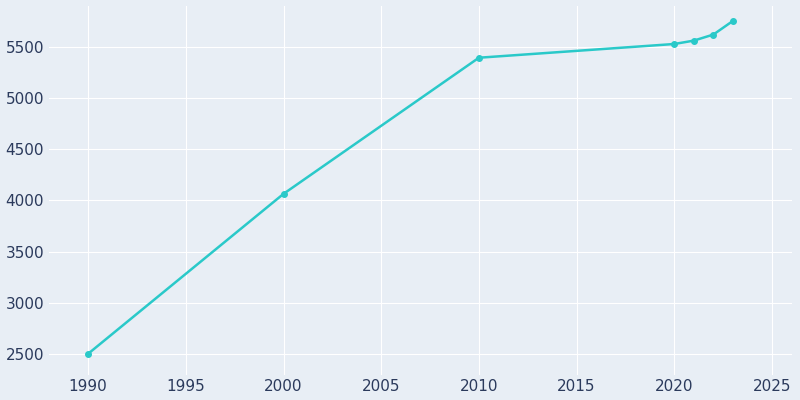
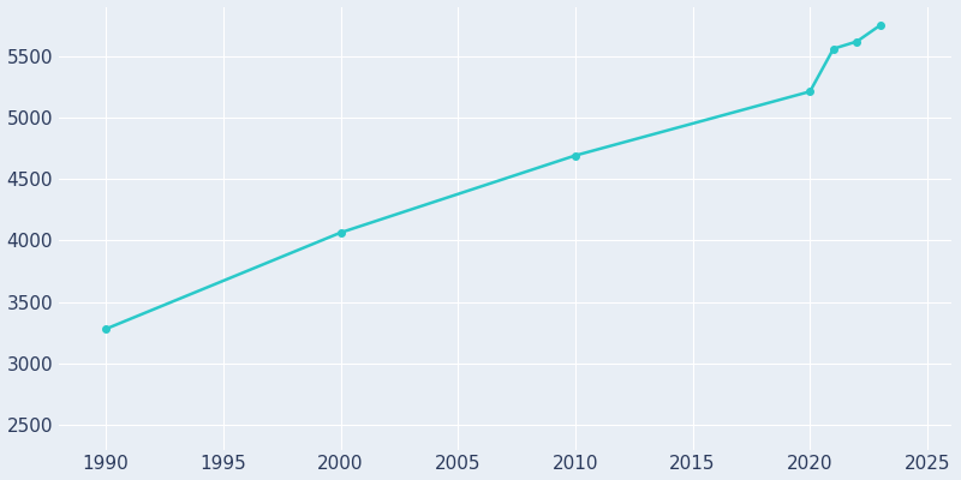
1990: 2500 -> 3280
2010: 5390 -> 4690
2020: 5520 -> 5210
